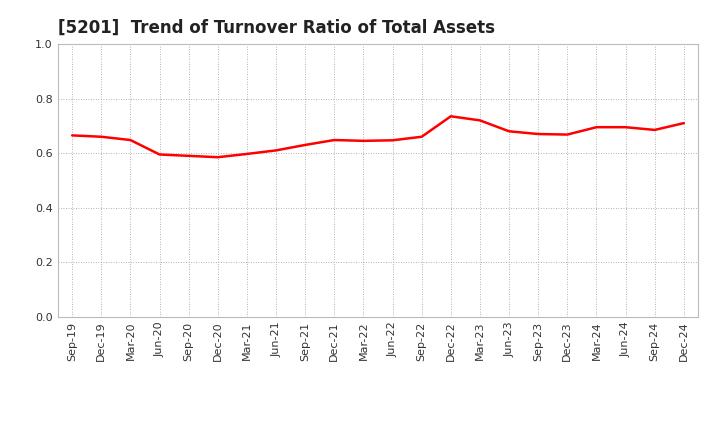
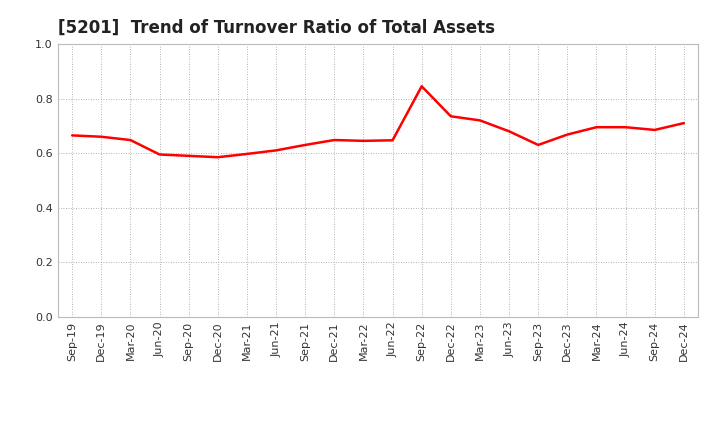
Sep-22: 0.660 -> 0.845
Sep-23: 0.670 -> 0.630
